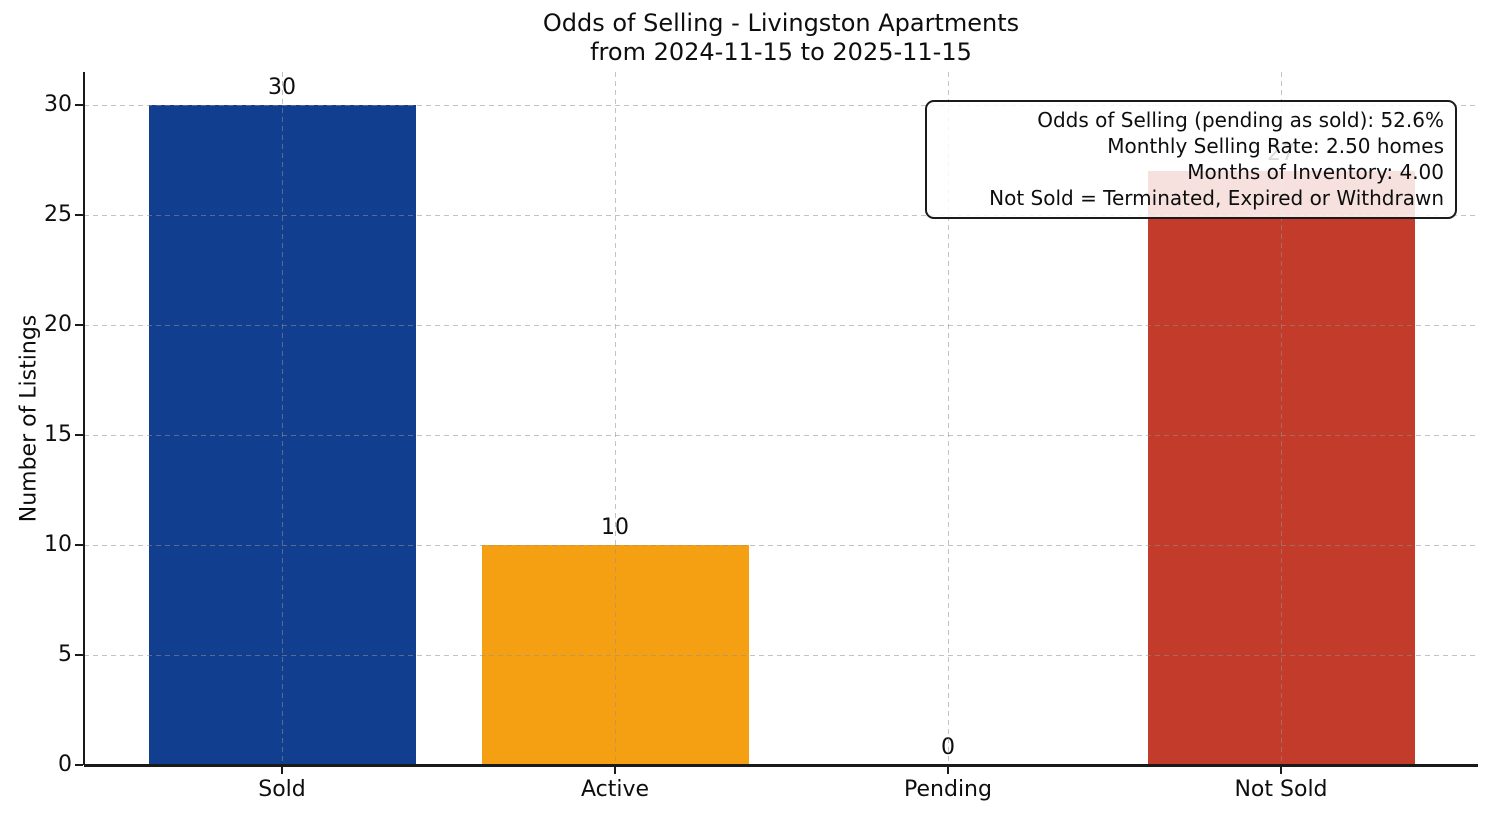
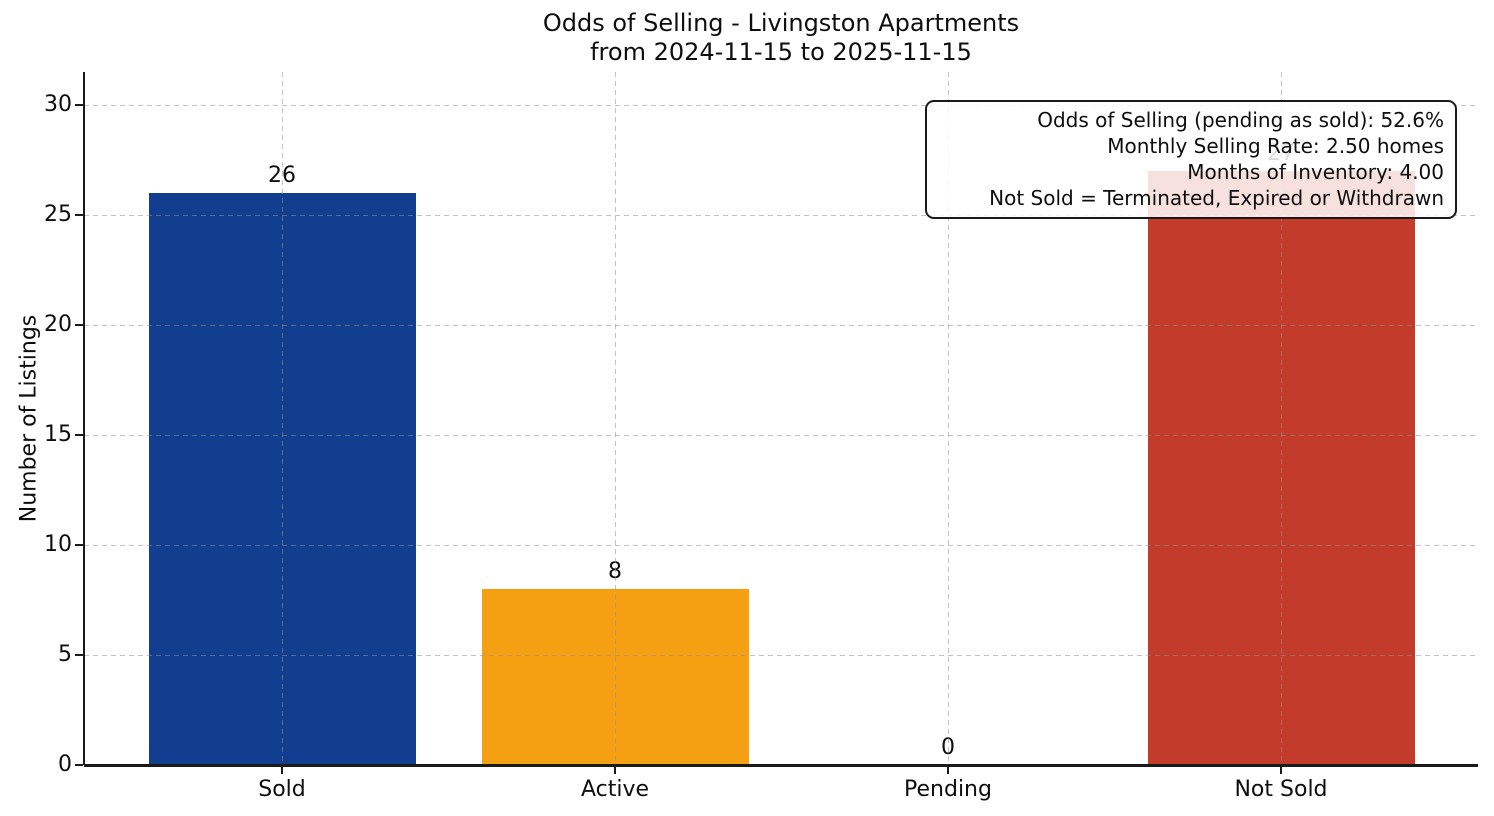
Sold: 30 -> 26
Active: 10 -> 8
